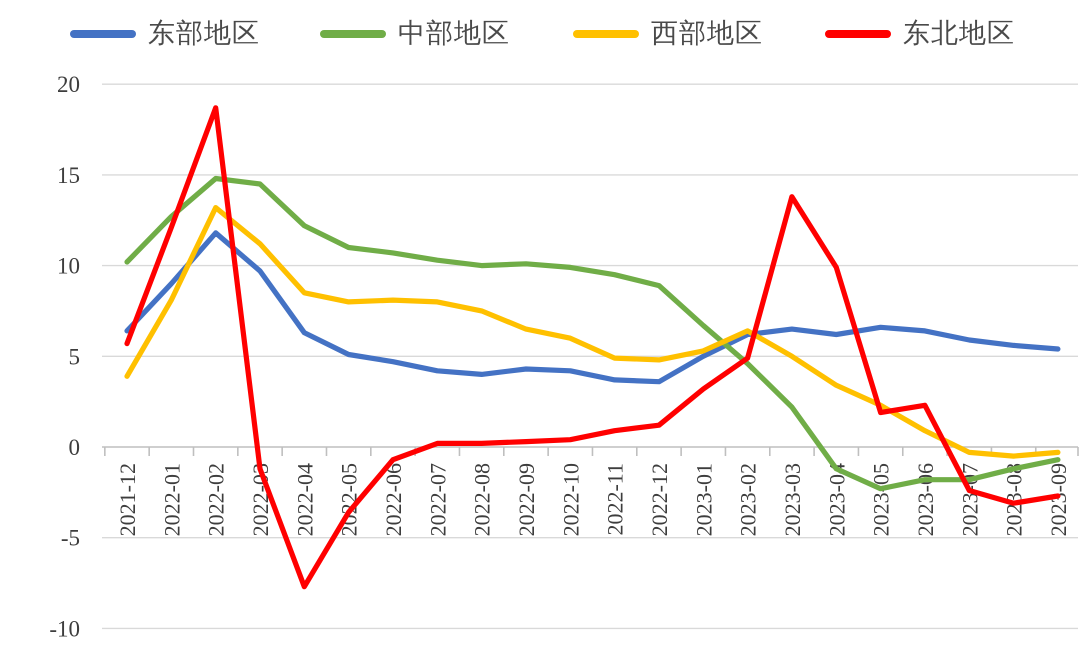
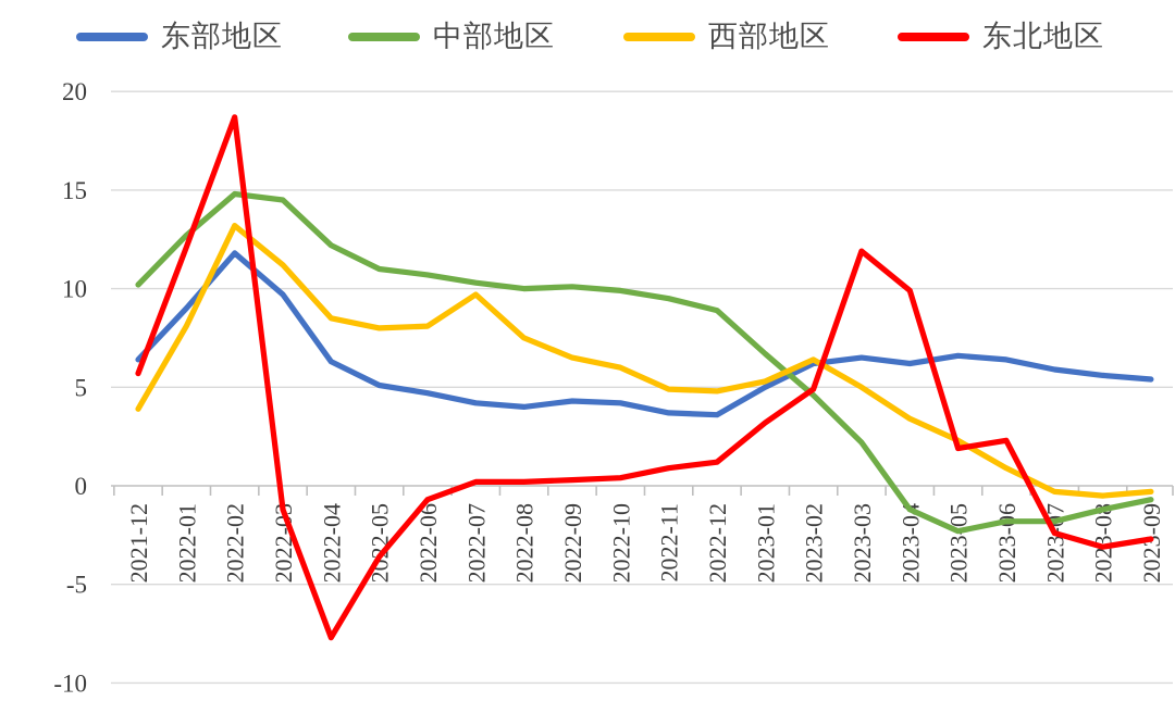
西部地区/2022-07: 8.0 -> 9.7
东北地区/2023-03: 13.8 -> 11.9
